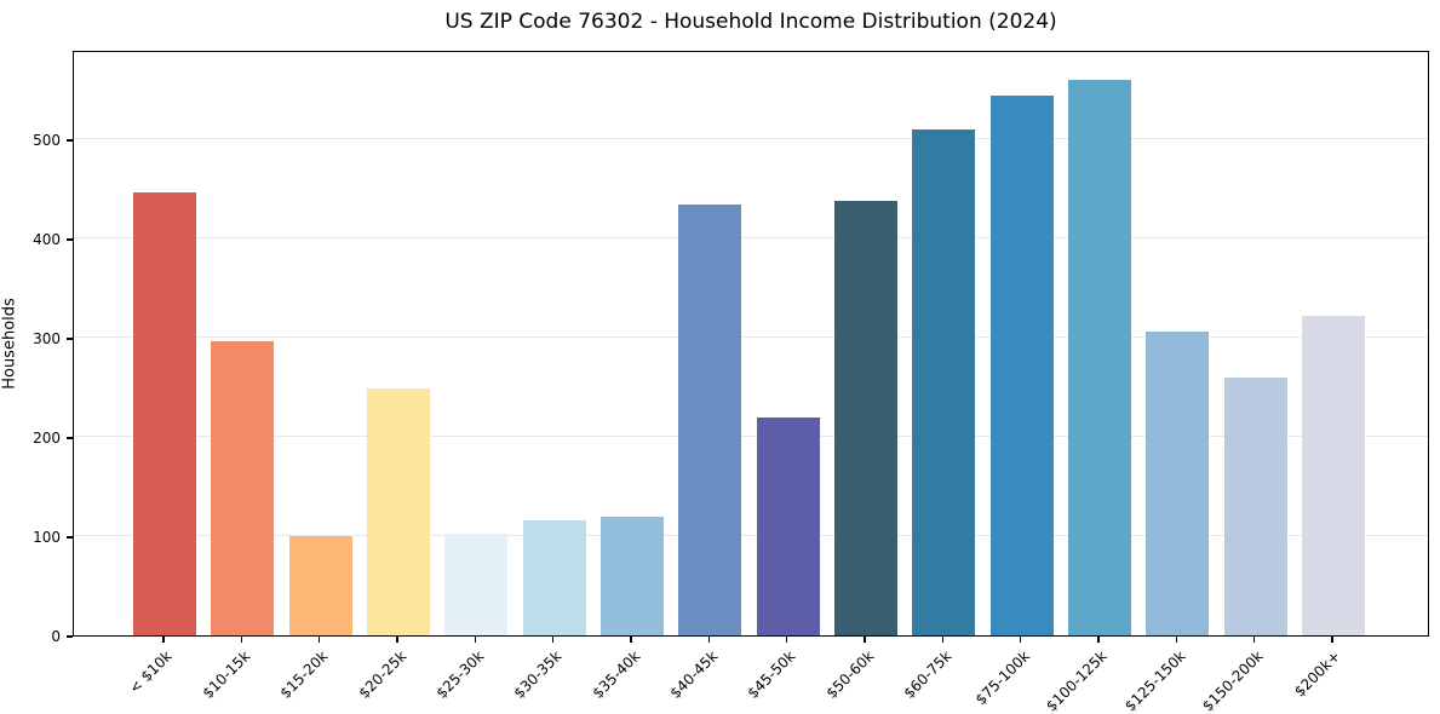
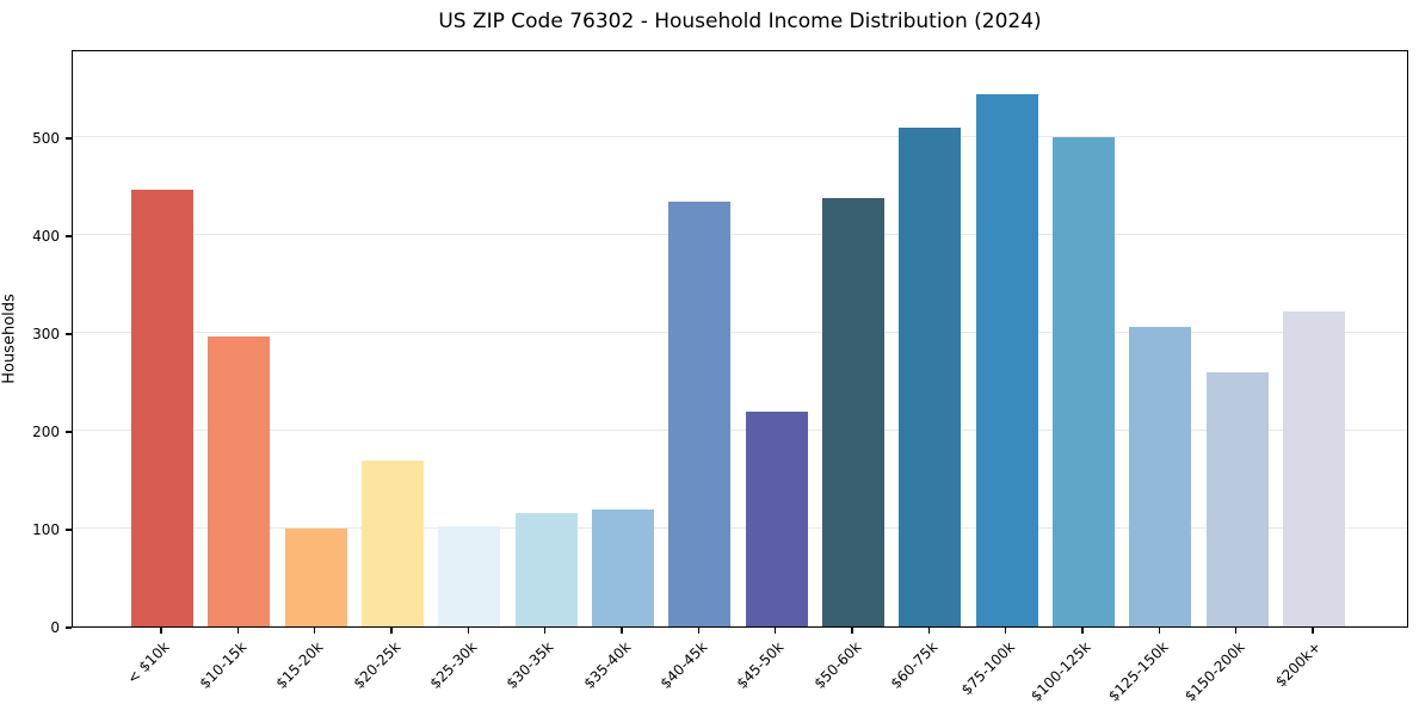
$20-25k: 250 -> 170
$100-125k: 560 -> 500
